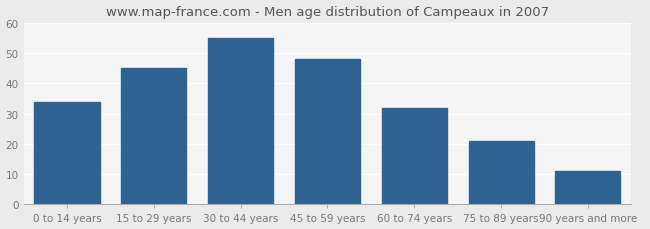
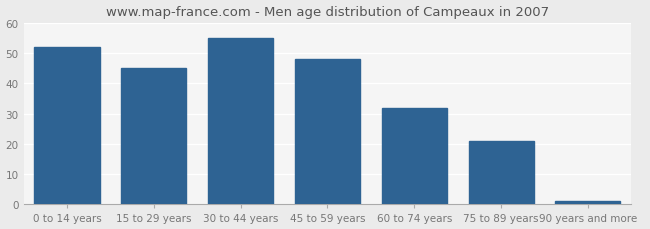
0 to 14 years: 34 -> 52
90 years and more: 11 -> 1
